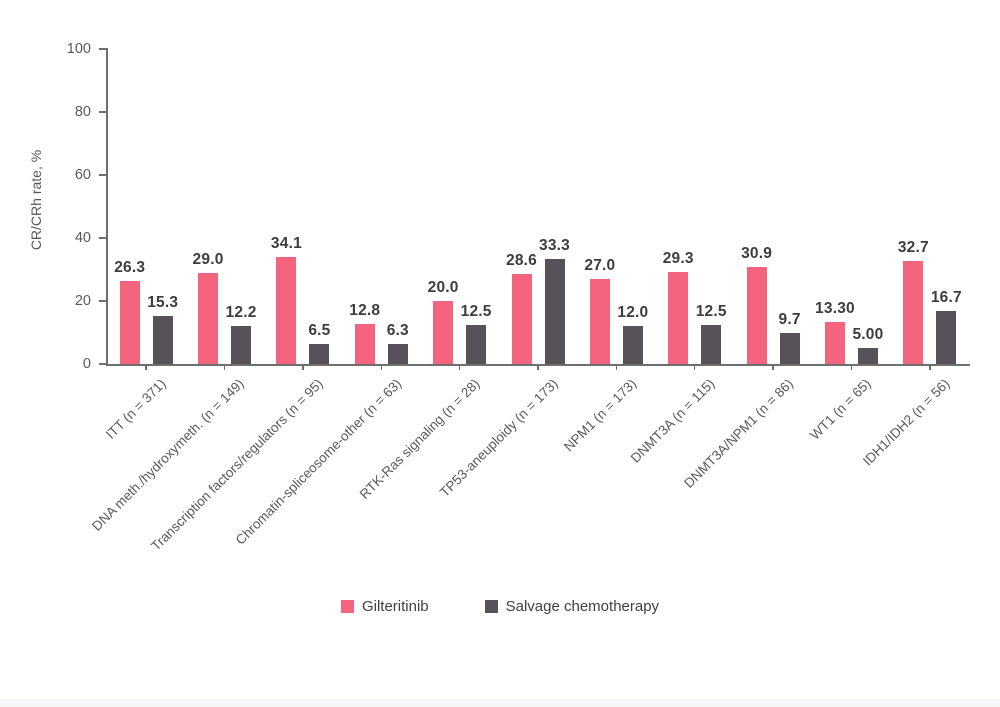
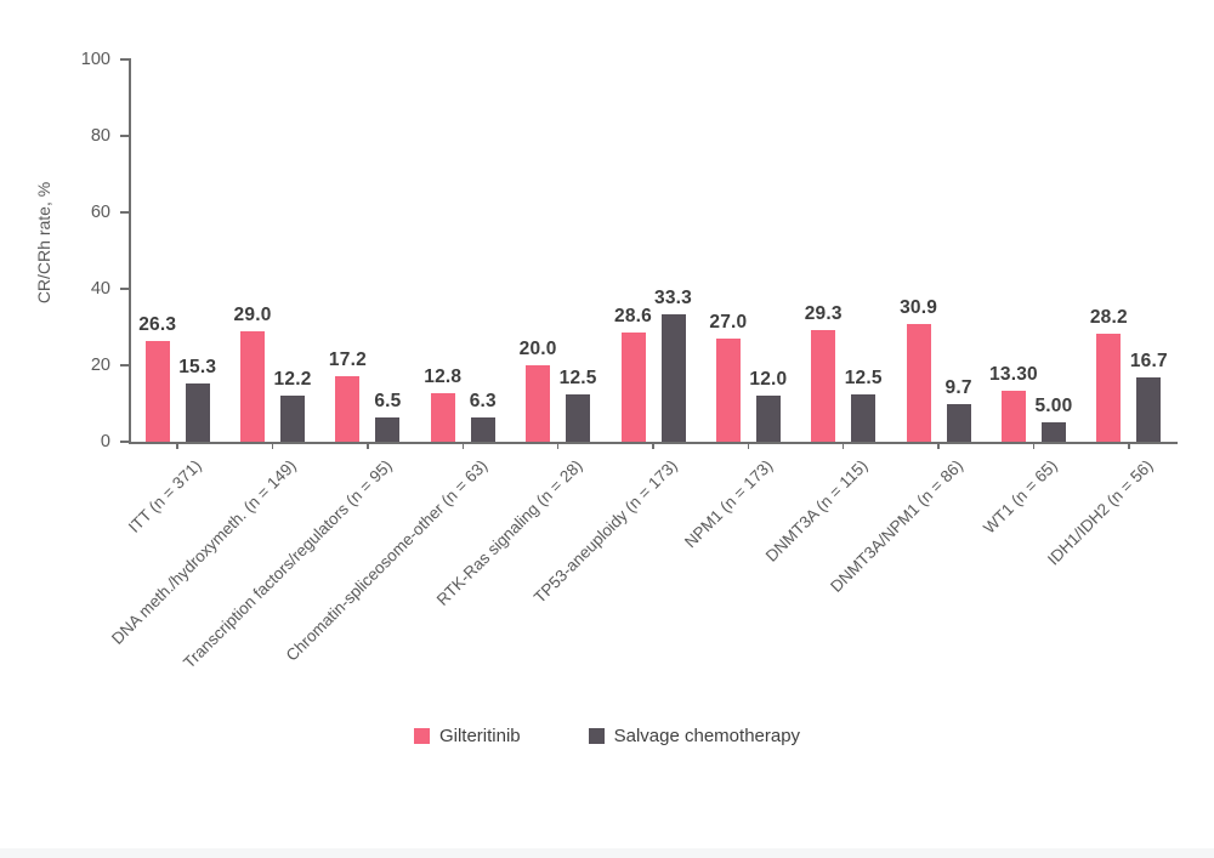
Gilteritinib/Transcription factors/regulators (n = 95): 34.1 -> 17.2
Gilteritinib/IDH1/IDH2 (n = 56): 32.7 -> 28.2
